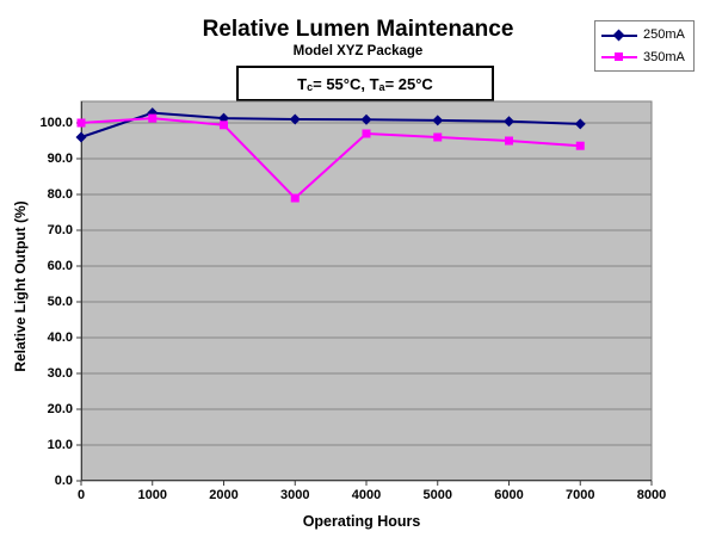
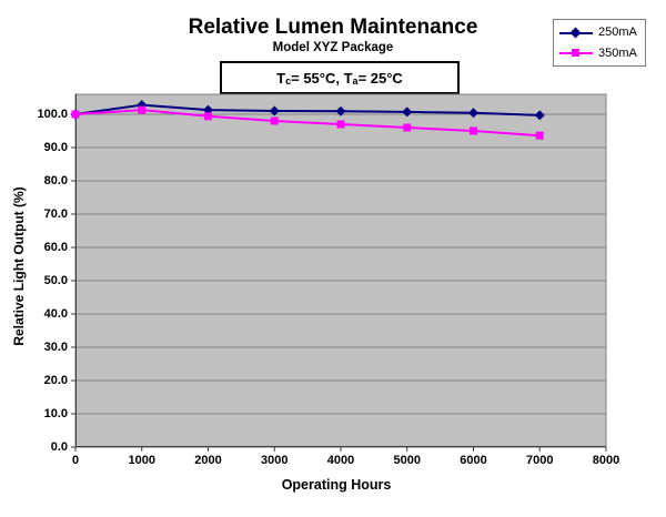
250mA/0: 96 -> 100
350mA/3000: 79 -> 98
